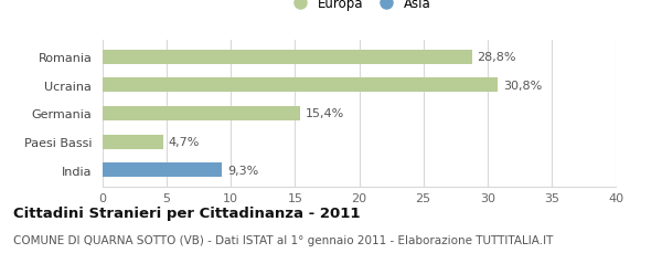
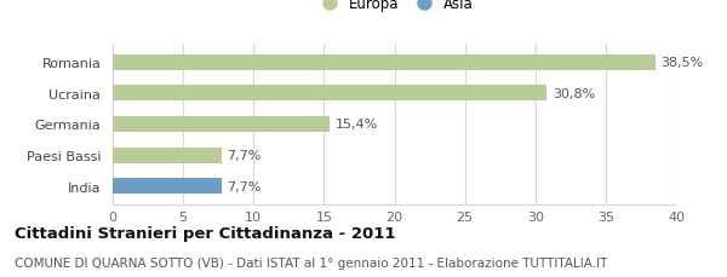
Romania: 28,8% -> 38,5%
Paesi Bassi: 4,7% -> 7,7%
India: 9,3% -> 7,7%
